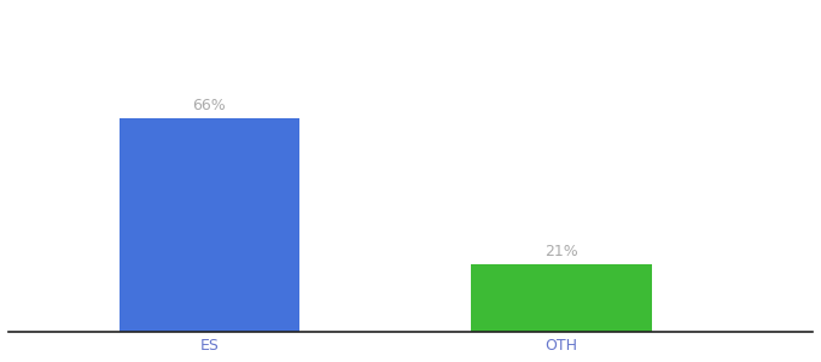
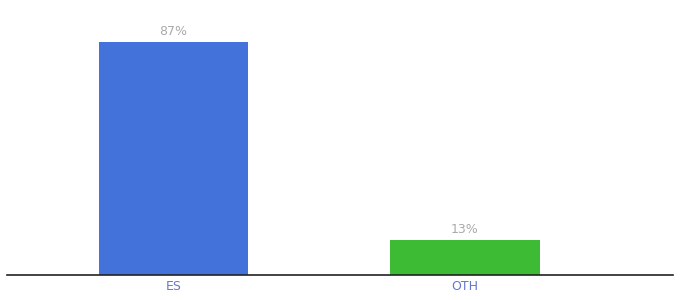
ES: 66% -> 87%
OTH: 21% -> 13%
